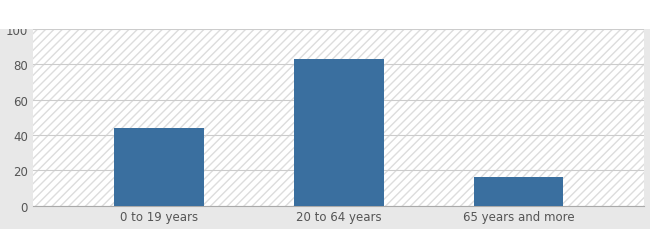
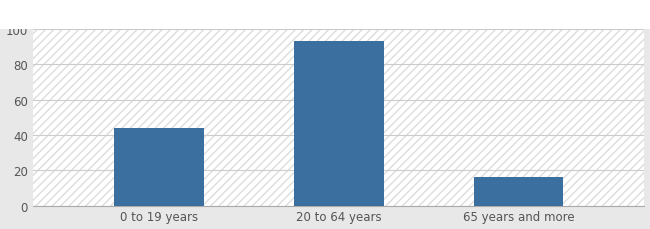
20 to 64 years: 83 -> 93
